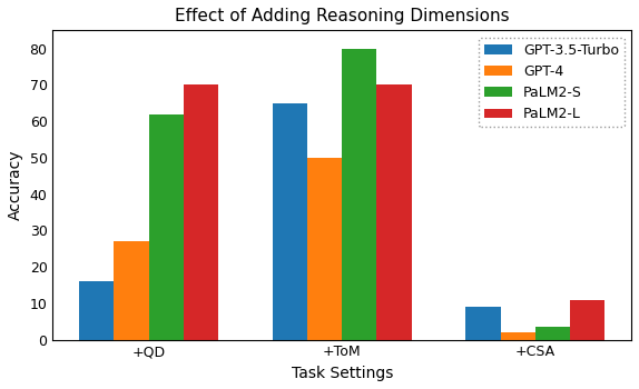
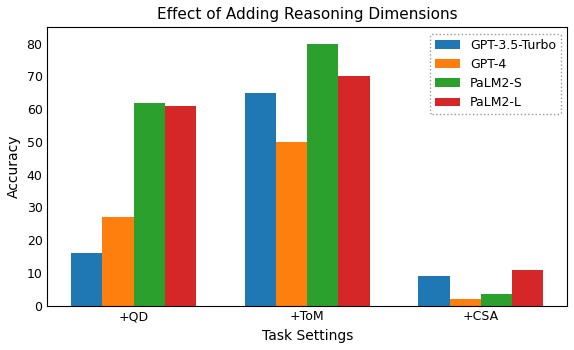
PaLM2-L/+QD: 70 -> 61
